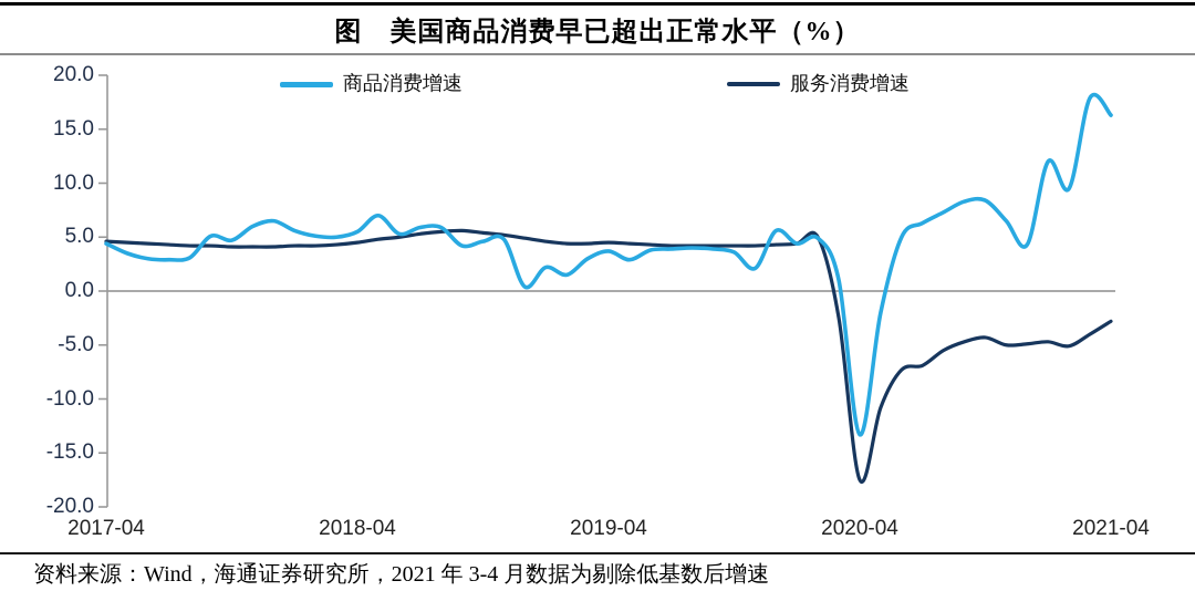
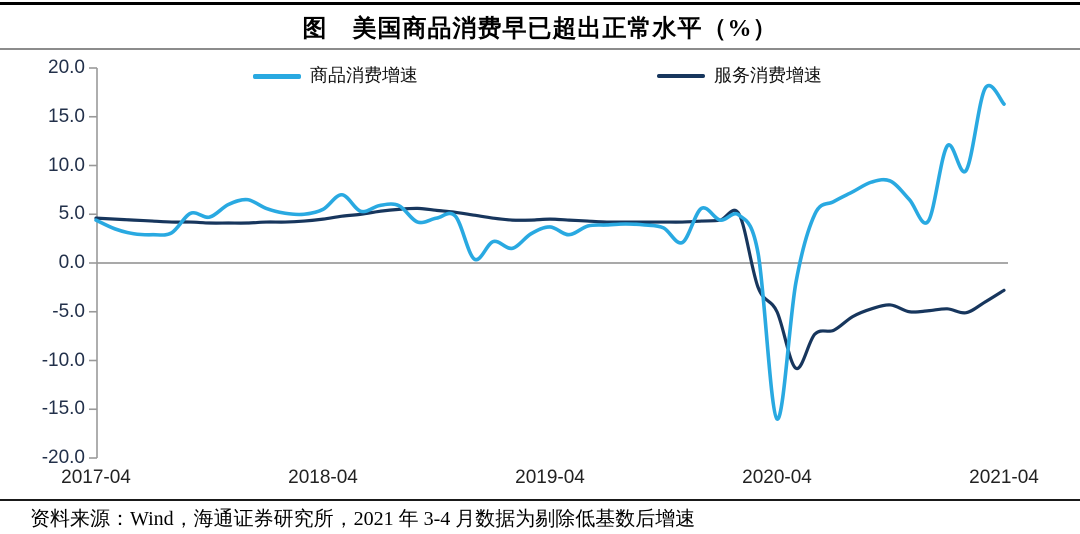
商品消费增速/2020-04: -13 -> -16
服务消费增速/2020-04: -18 -> -5
